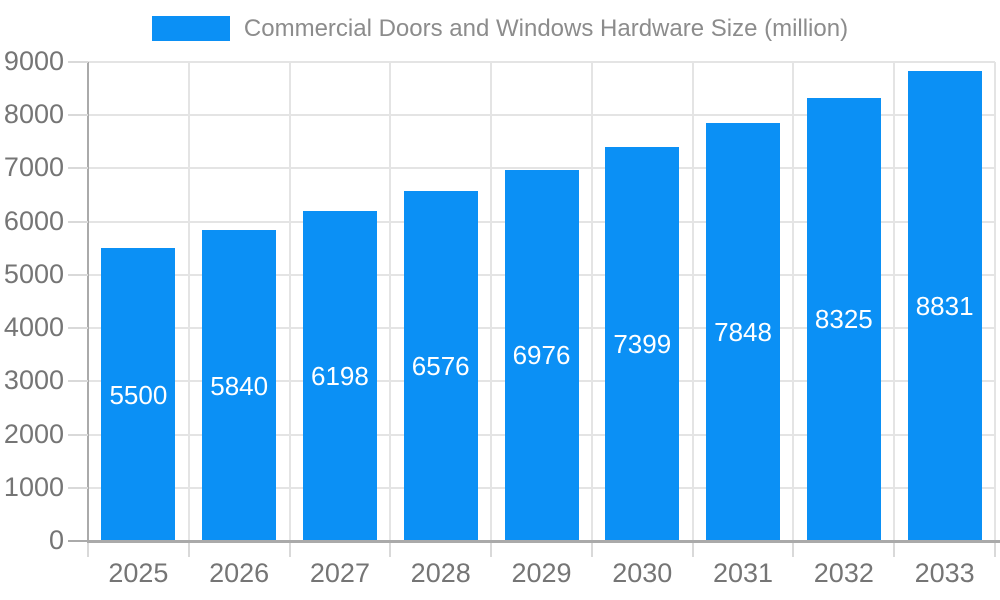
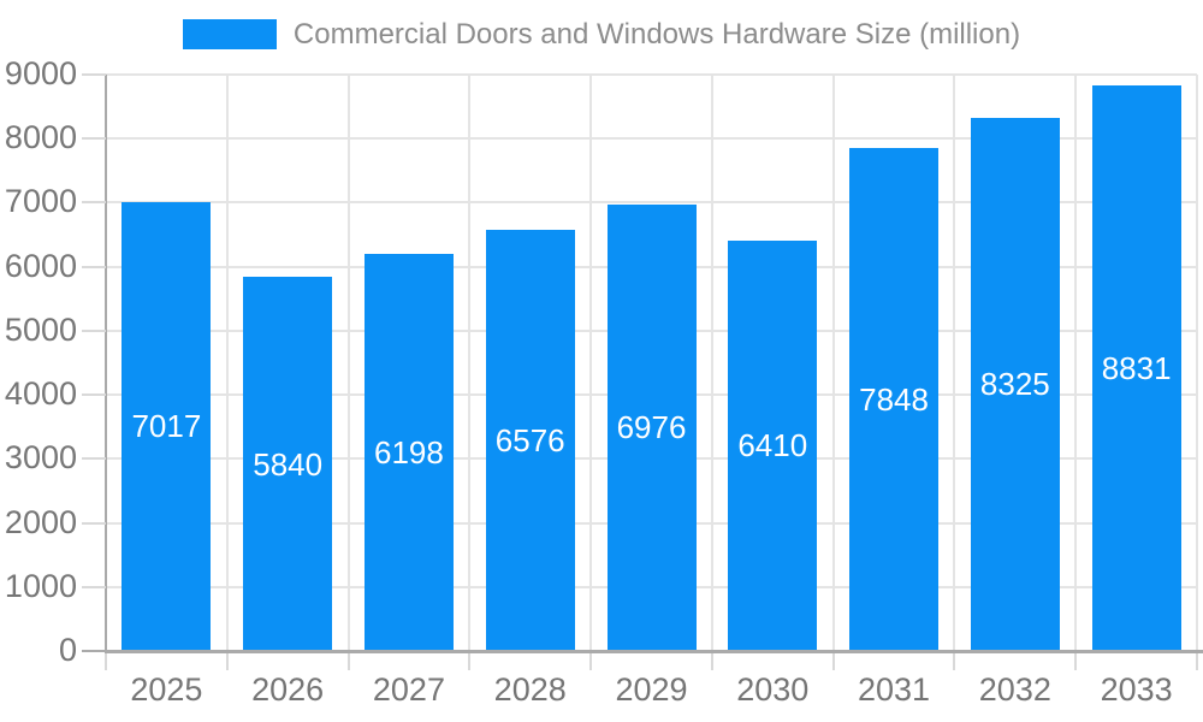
2025: 5500 -> 7017
2030: 7399 -> 6410
